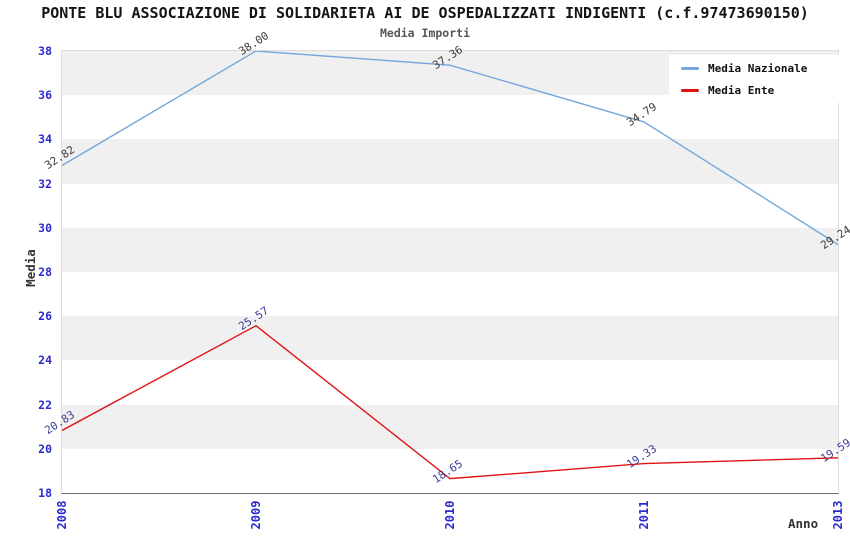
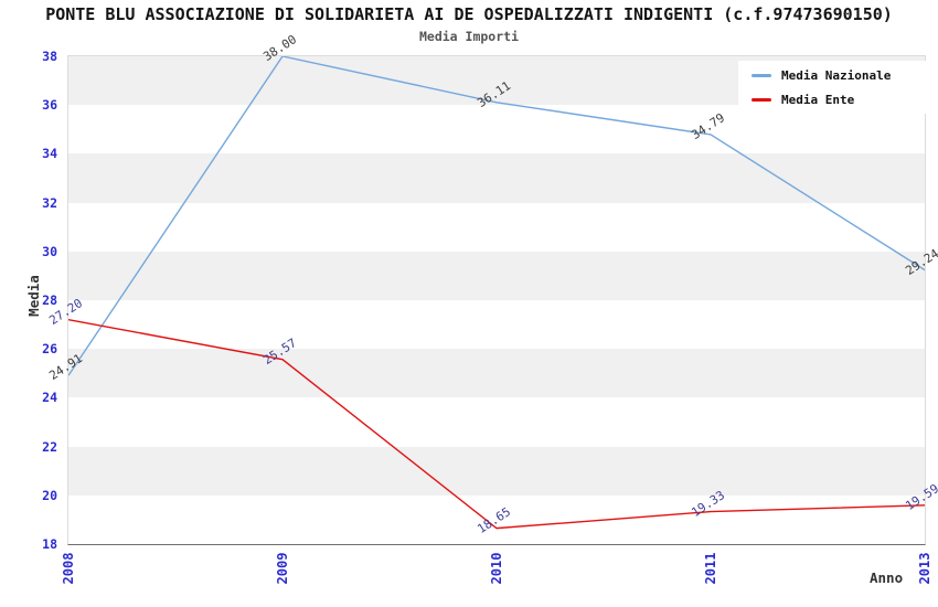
Media Nazionale/2008: 32.82 -> 24.91
Media Ente/2008: 20.83 -> 27.20
Media Nazionale/2010: 37.36 -> 36.11
